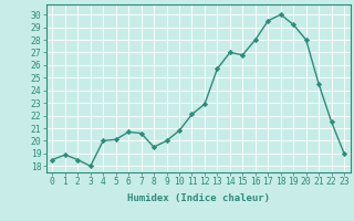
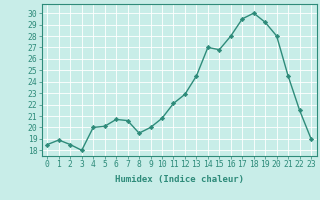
13: 25.7 -> 24.5
